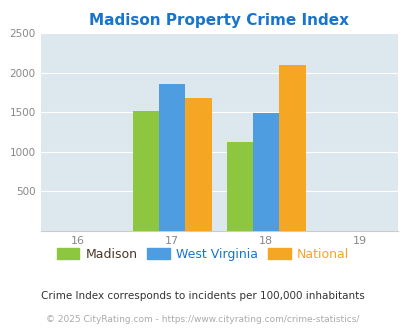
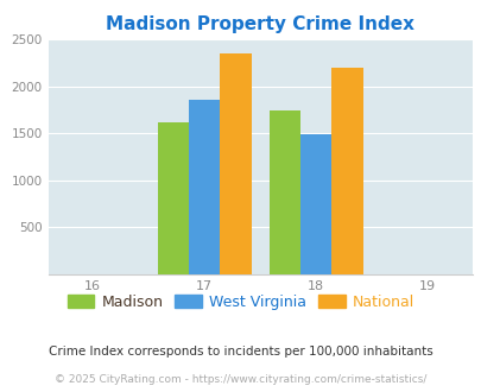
Madison/17: 1520 -> 1620
National/17: 1680 -> 2350
Madison/18: 1120 -> 1740
National/18: 2100 -> 2200
